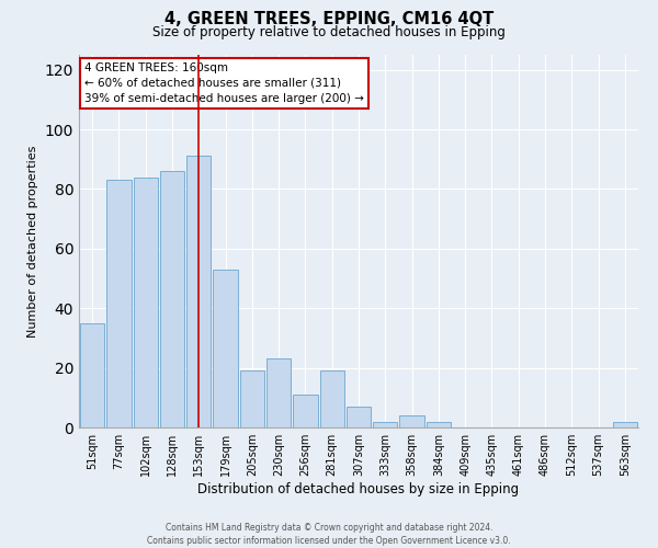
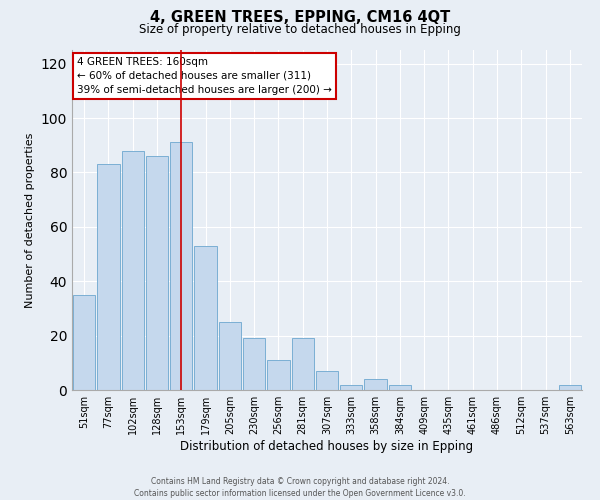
102sqm: 84 -> 88
205sqm: 19 -> 25
230sqm: 23 -> 19
